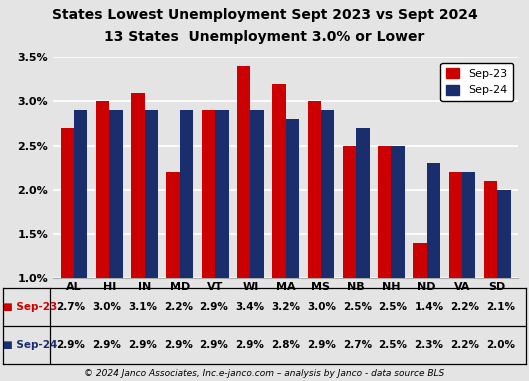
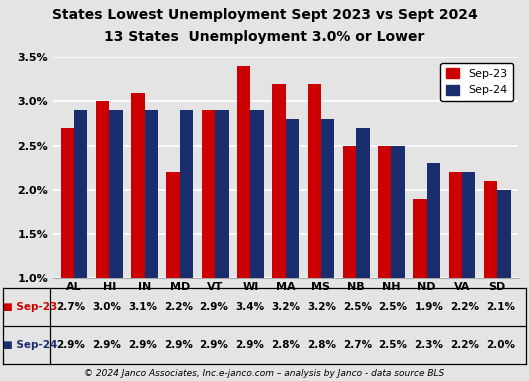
Sep-23/MS: 3.0% -> 3.2%
Sep-24/MS: 2.9% -> 2.8%
Sep-23/ND: 1.4% -> 1.9%
